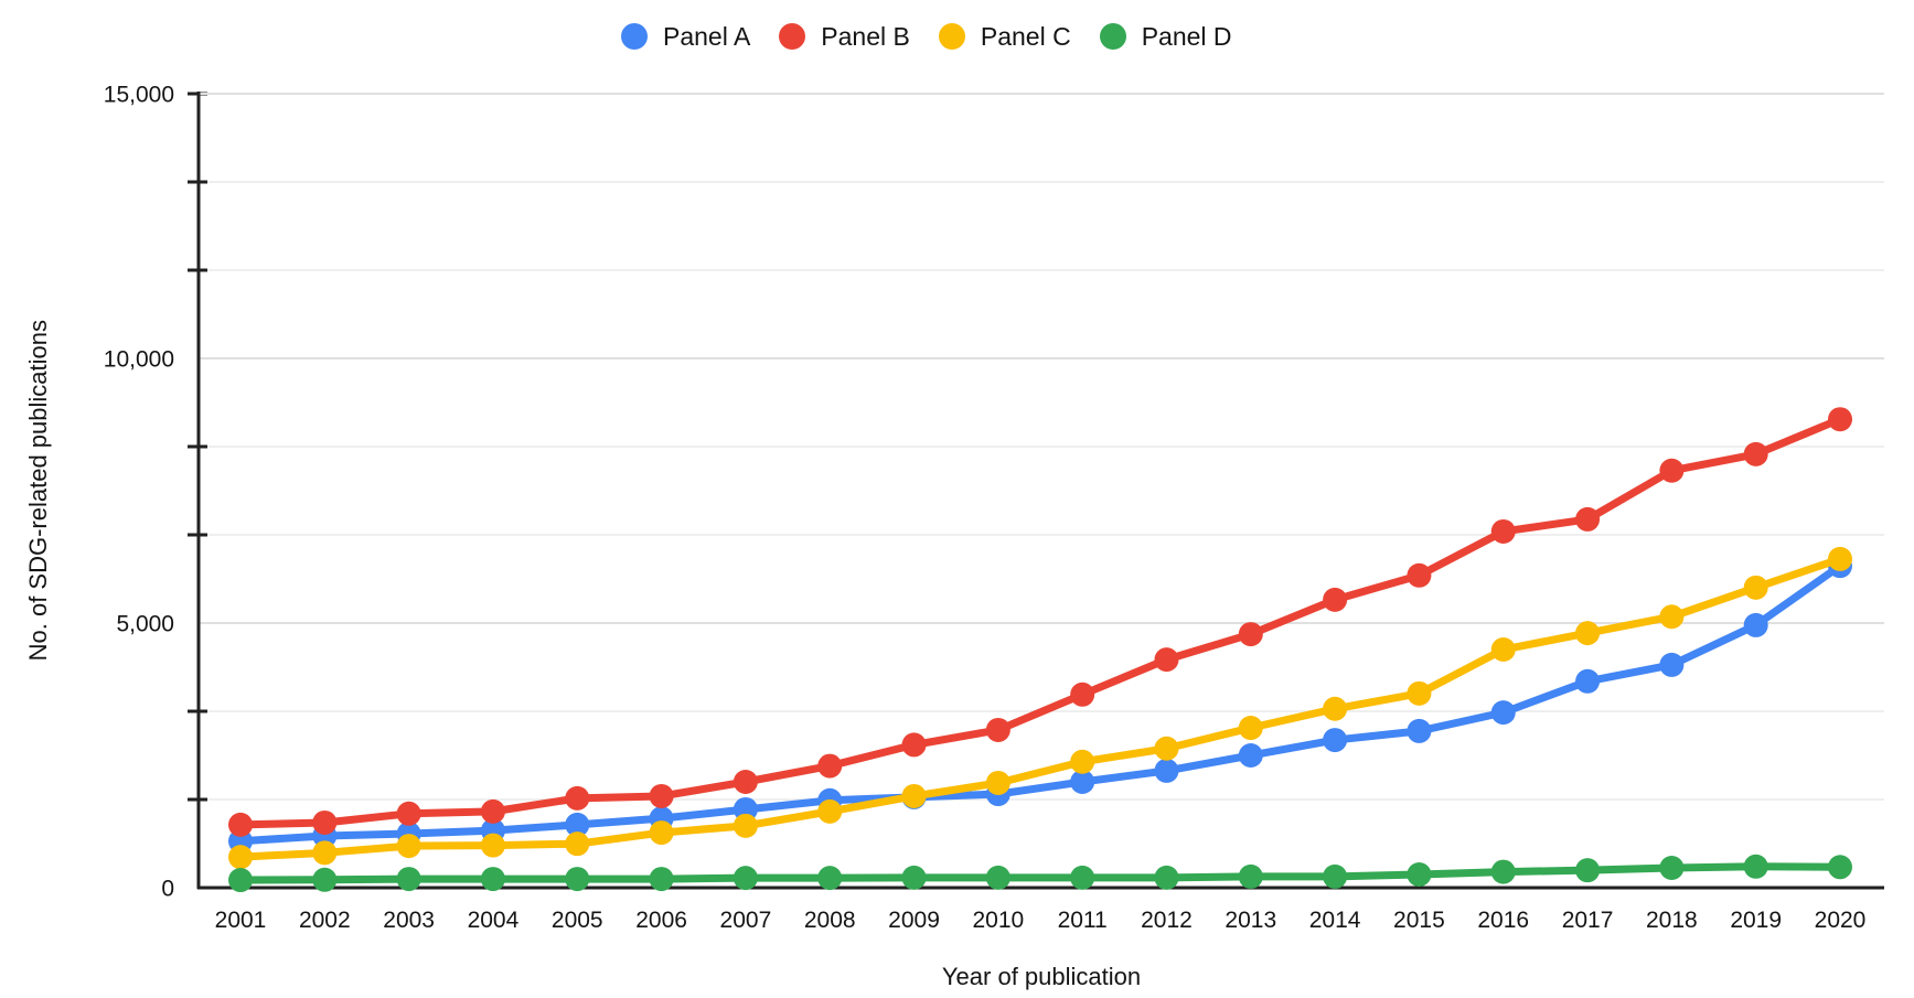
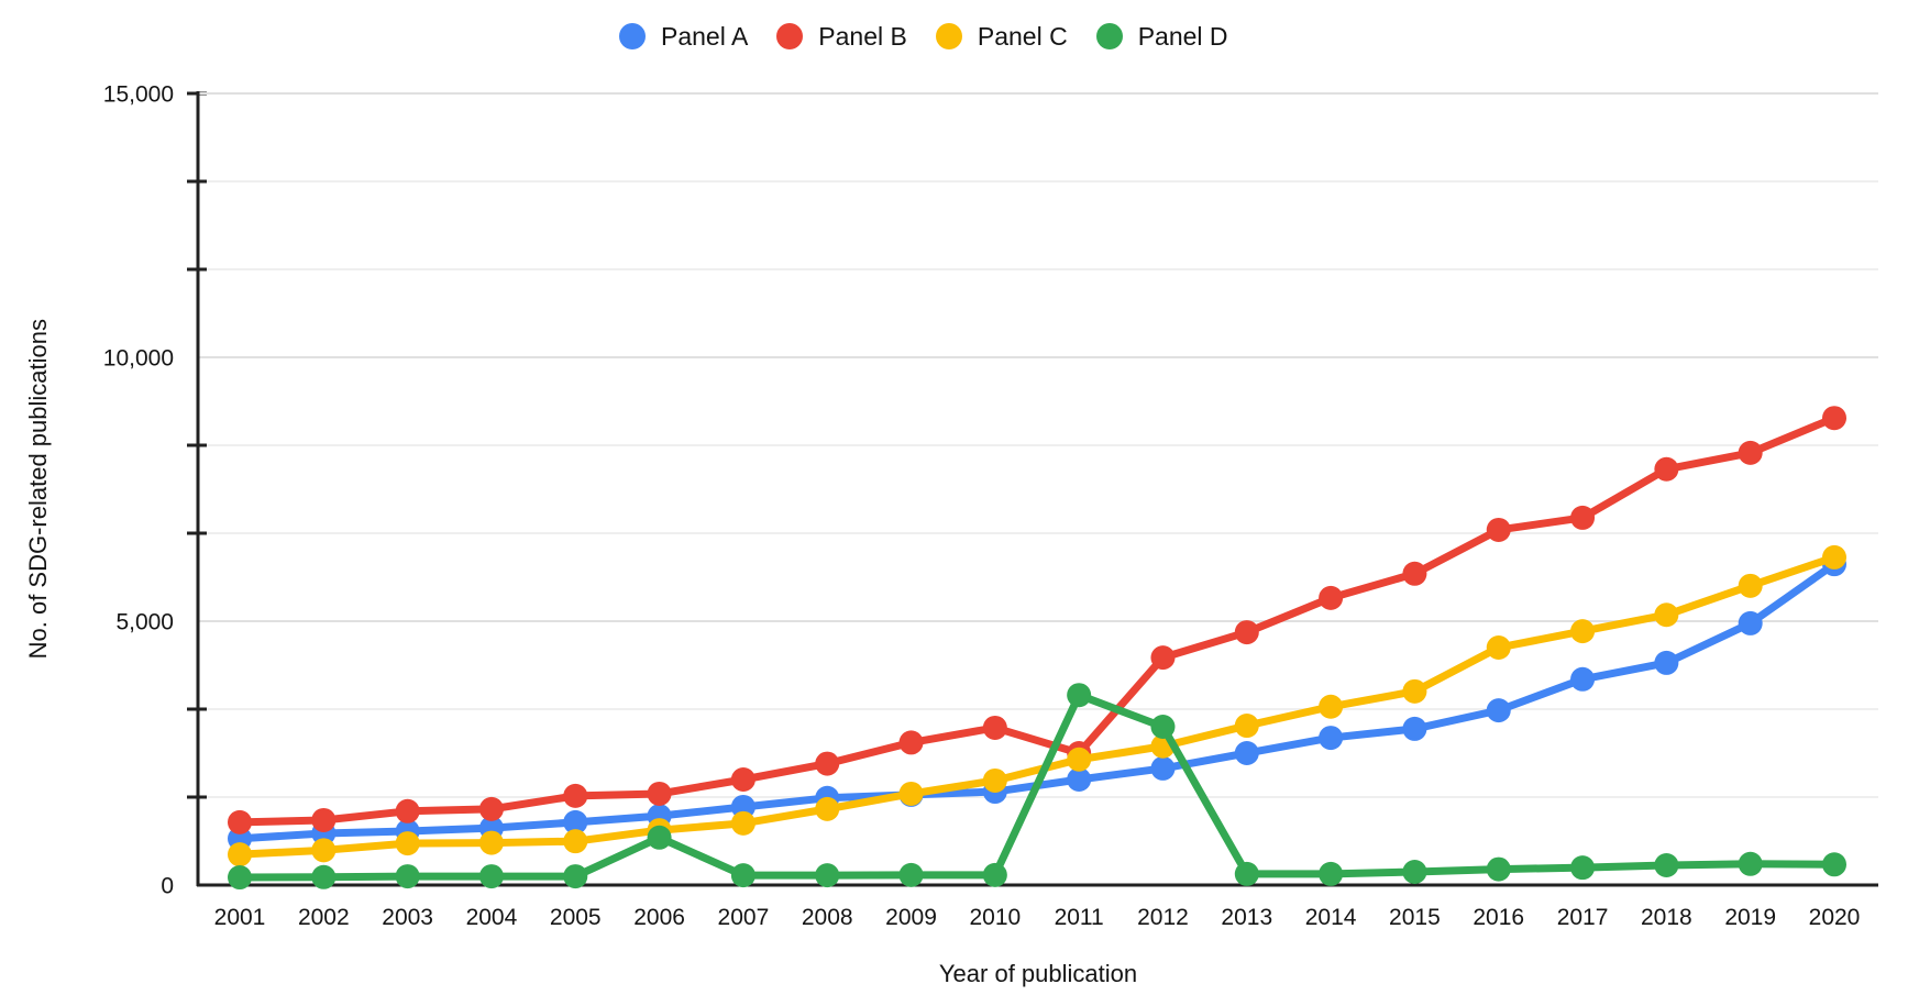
Panel D/2006: 200 -> 900
Panel B/2011: 3600 -> 2500
Panel D/2011: 200 -> 3600
Panel D/2012: 200 -> 3000
